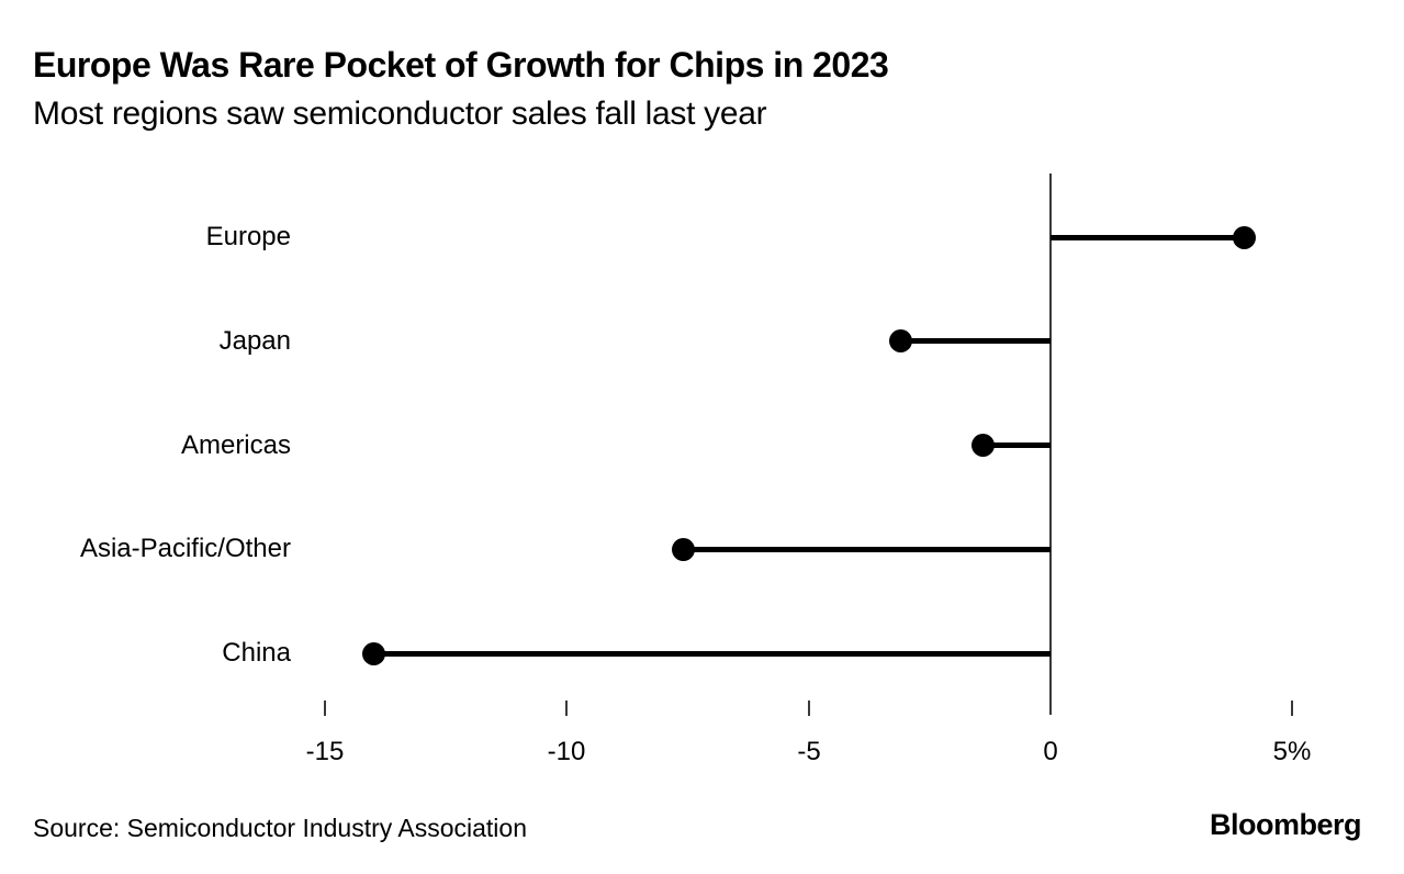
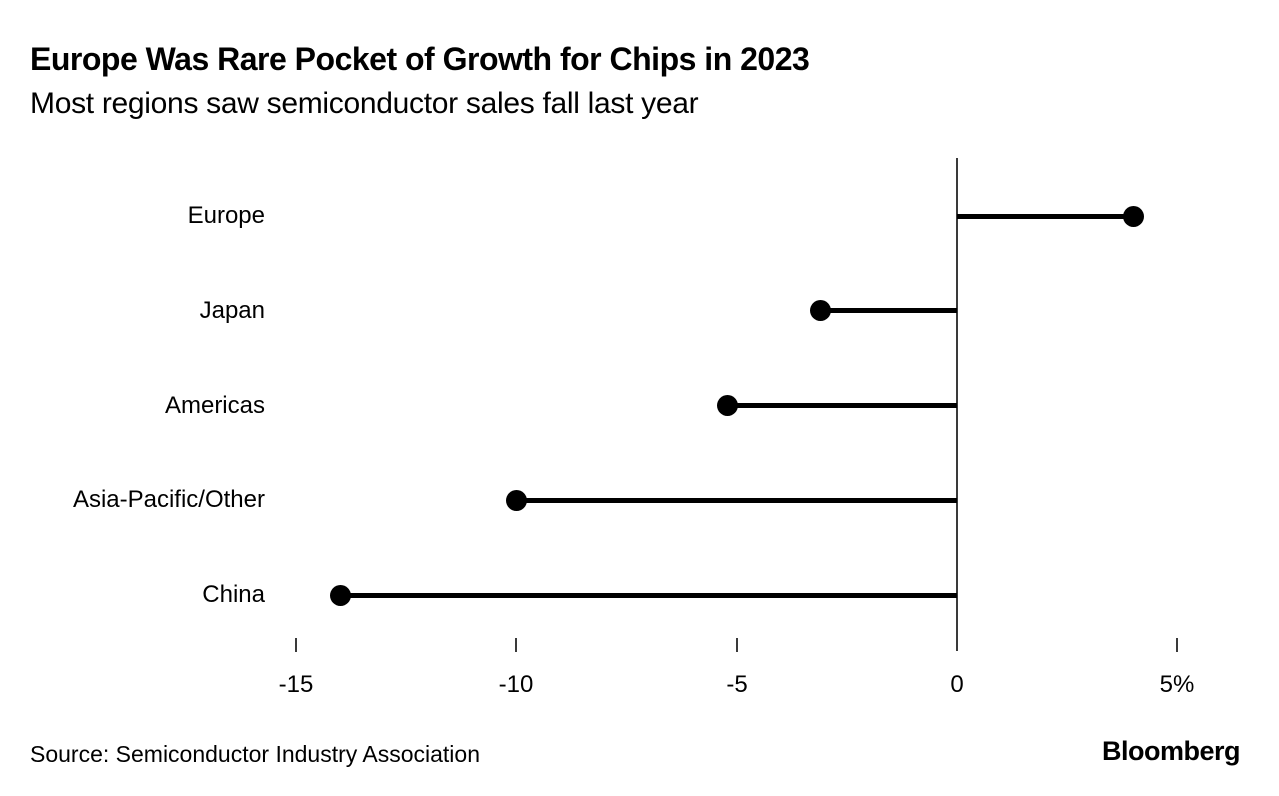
Americas: -1.4% -> -5.2%
Asia-Pacific/Other: -7.6% -> -10.0%
